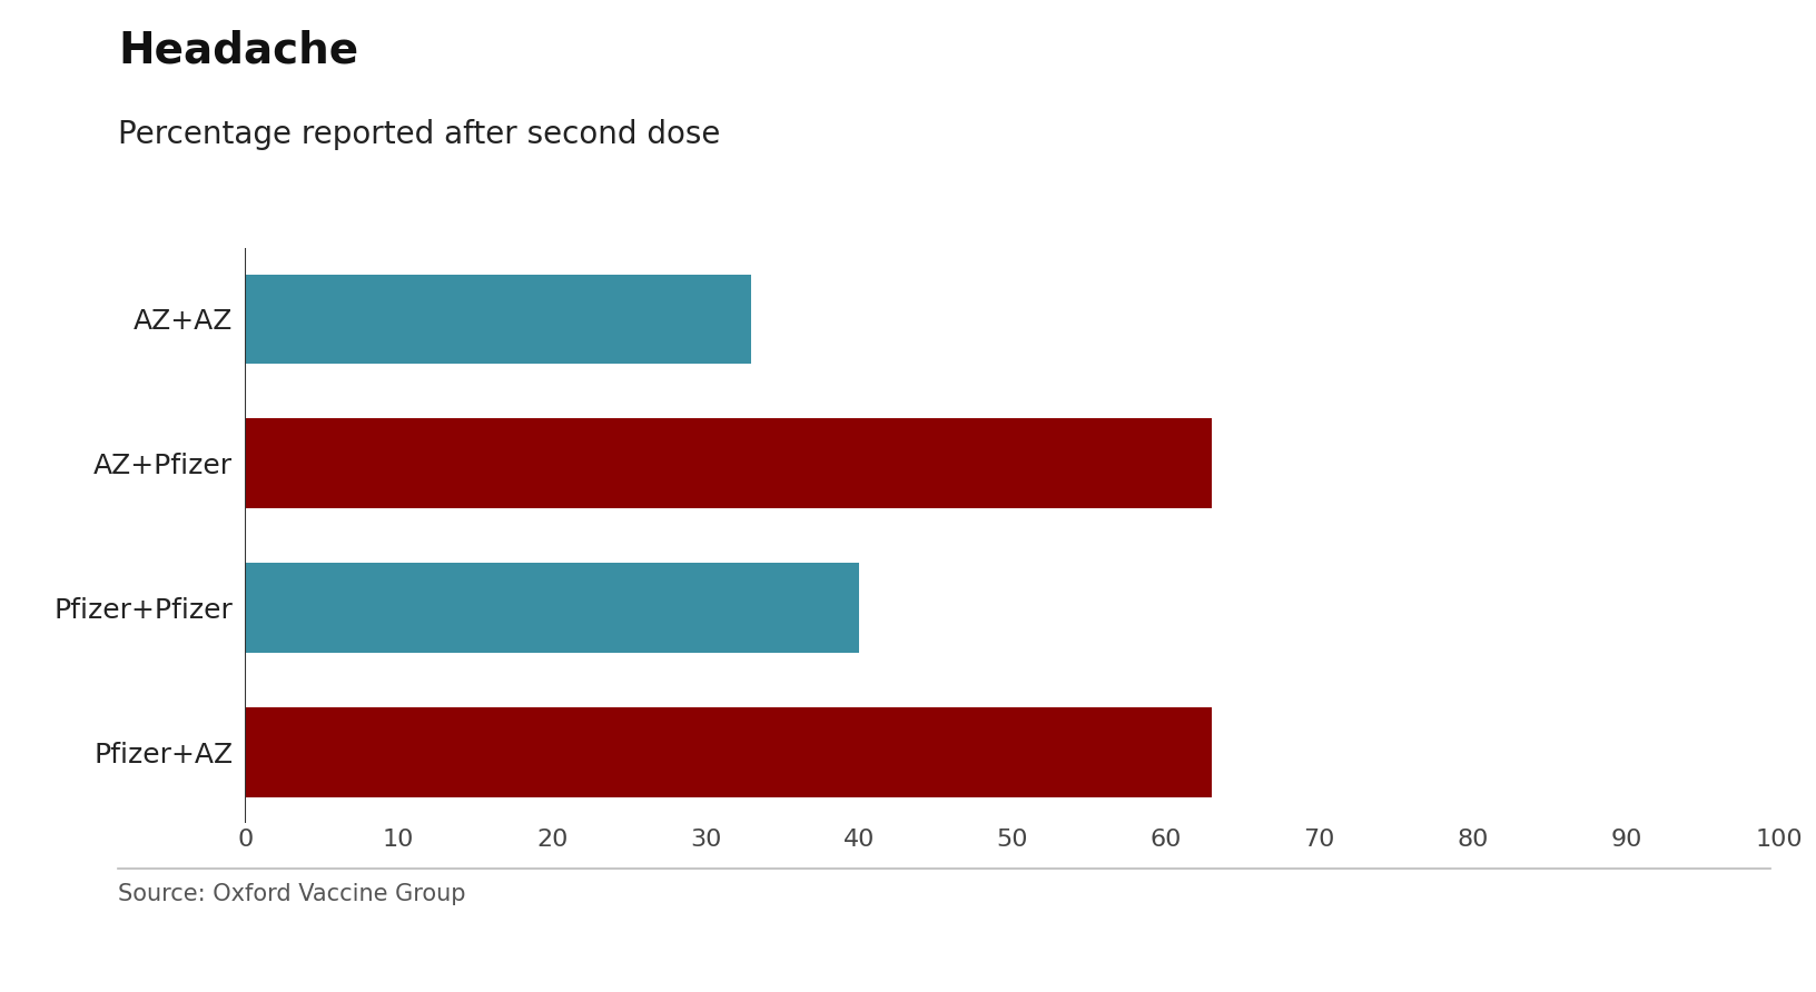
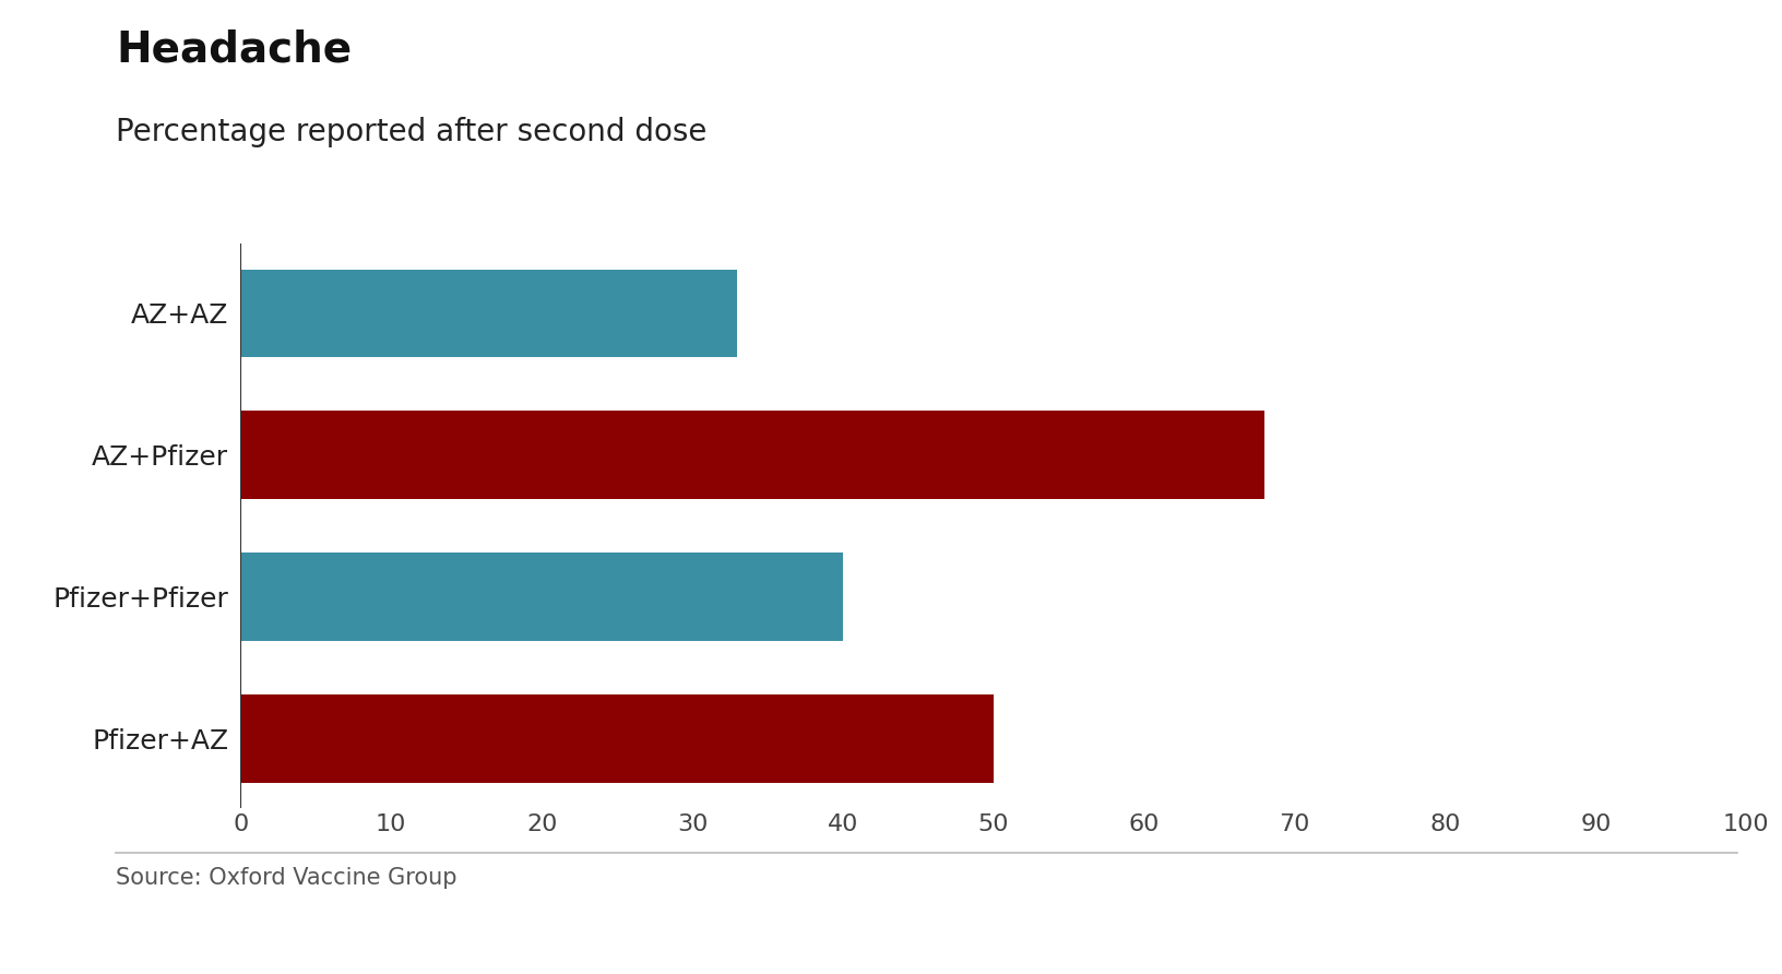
AZ+Pfizer: 63 -> 68
Pfizer+AZ: 63 -> 50
